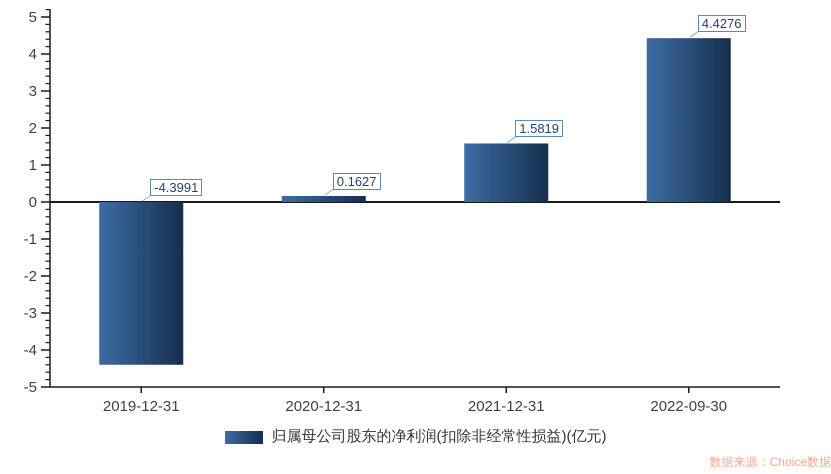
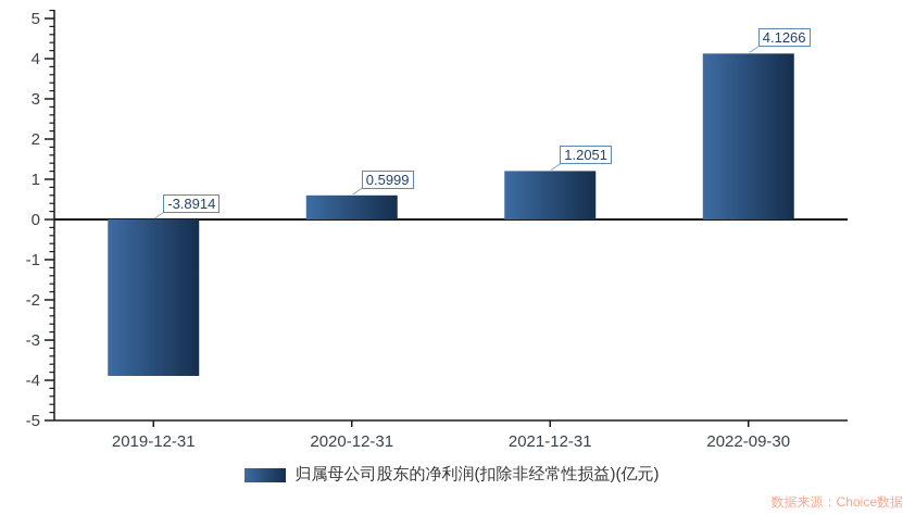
2019-12-31: -4.3991 -> -3.8914
2020-12-31: 0.1627 -> 0.5999
2021-12-31: 1.5819 -> 1.2051
2022-09-30: 4.4276 -> 4.1266
